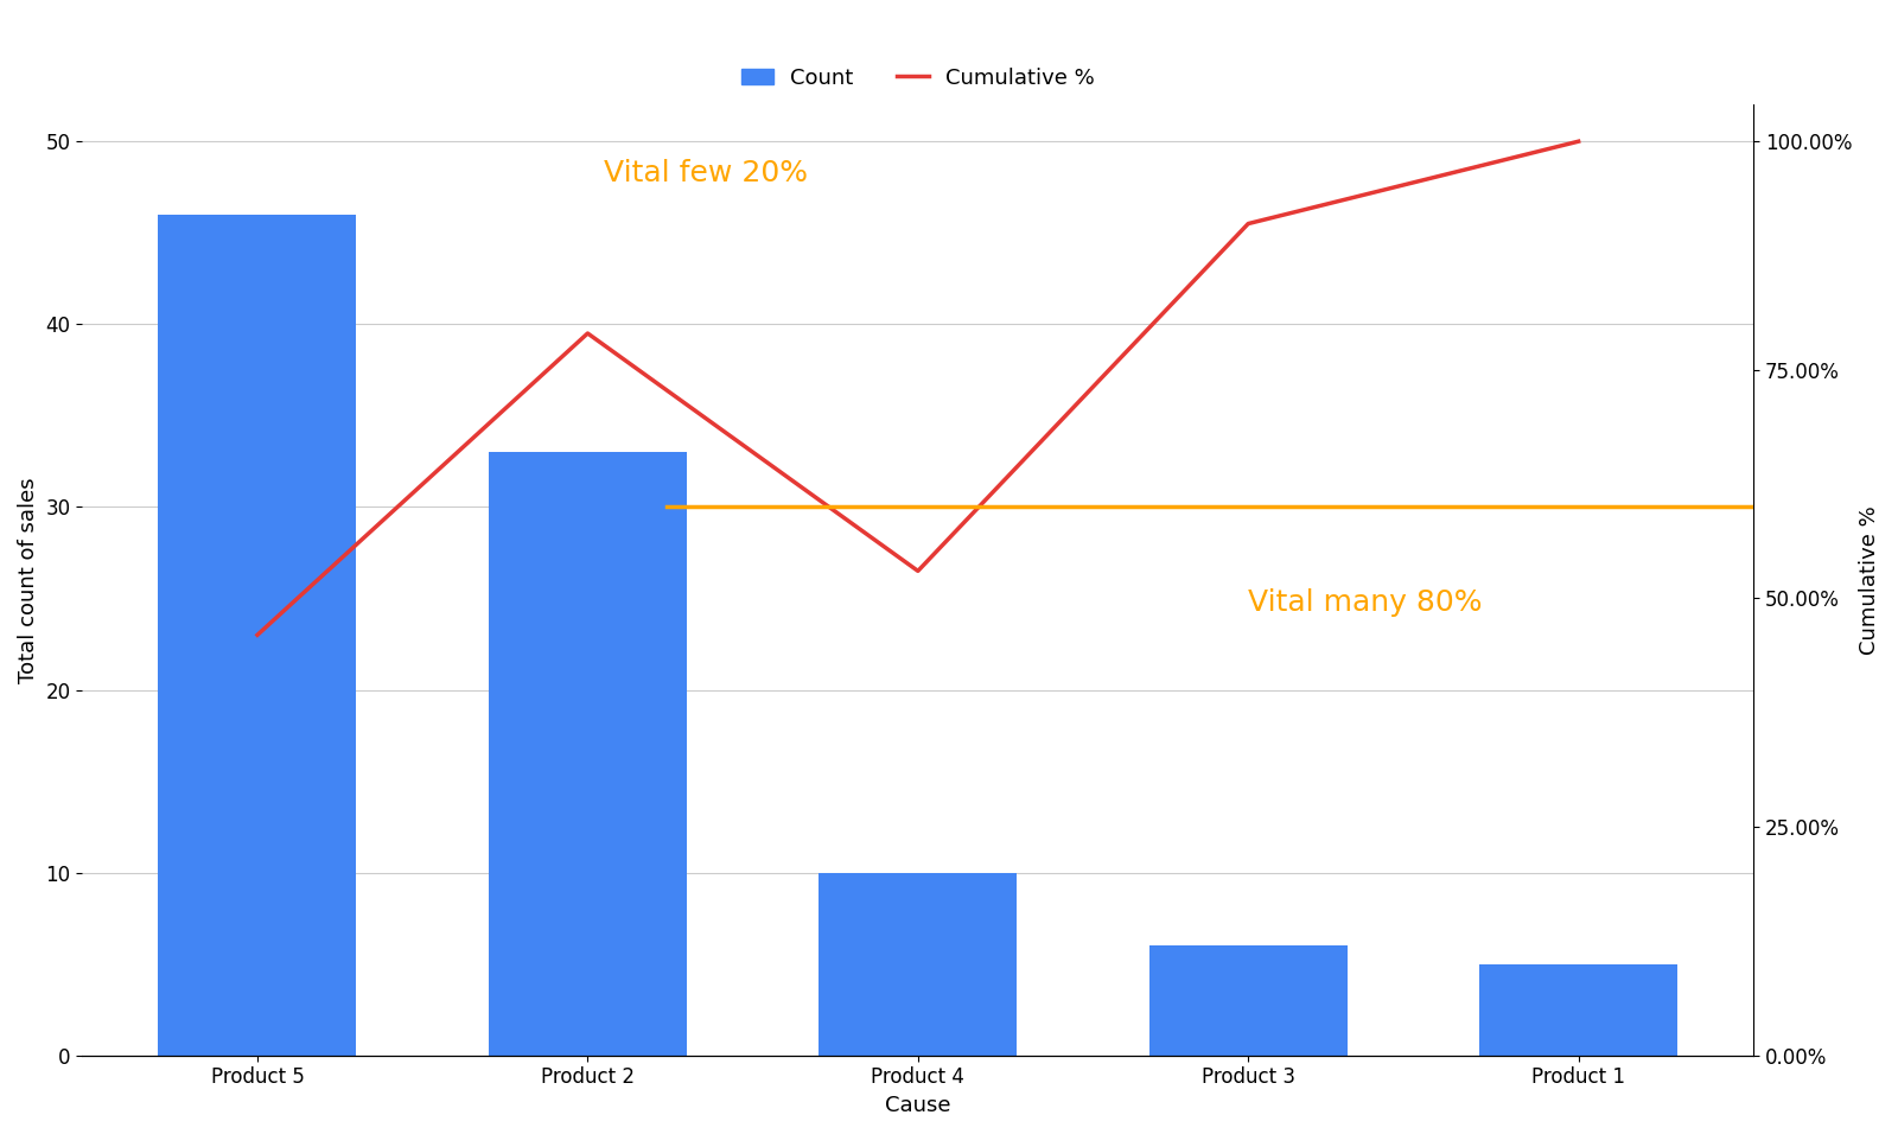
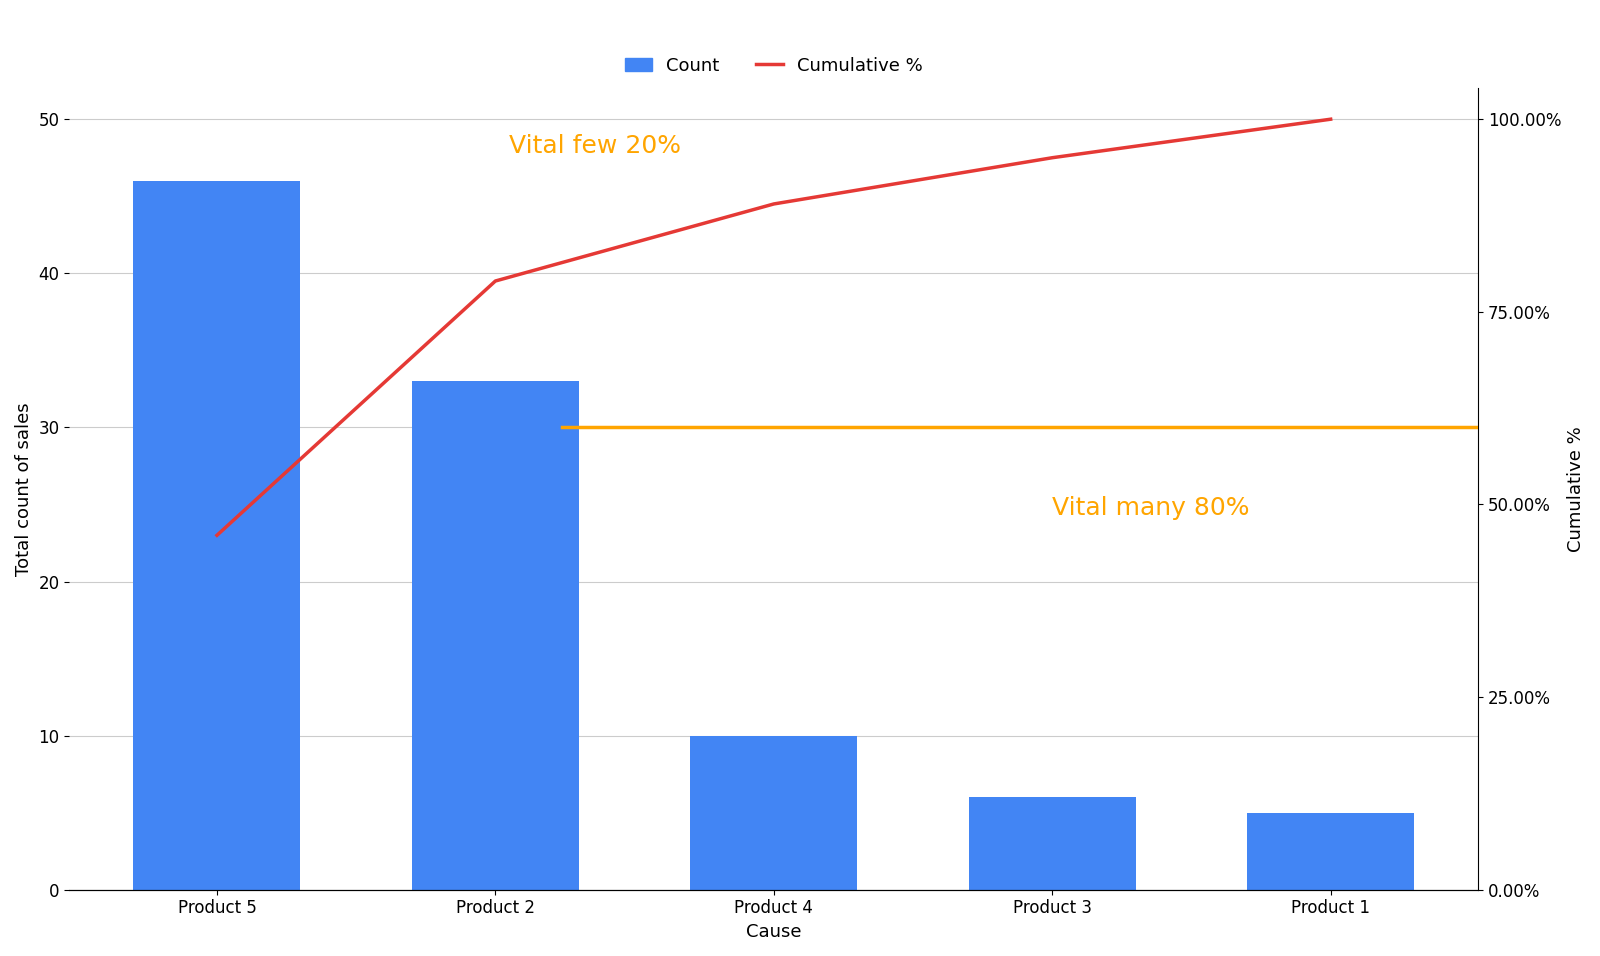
Cumulative %/Product 4: 53% -> 89%
Cumulative %/Product 3: 91% -> 95%
